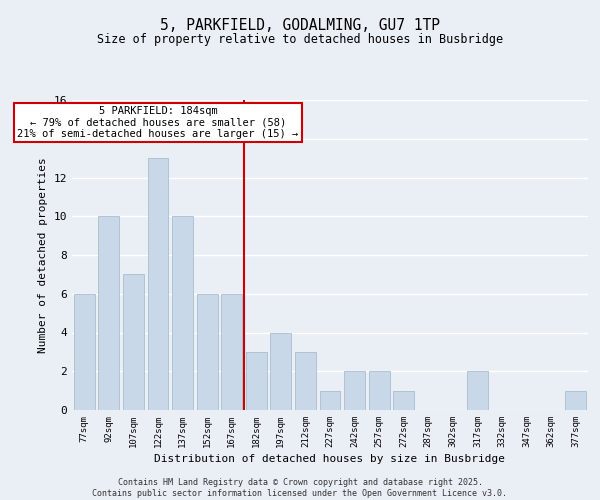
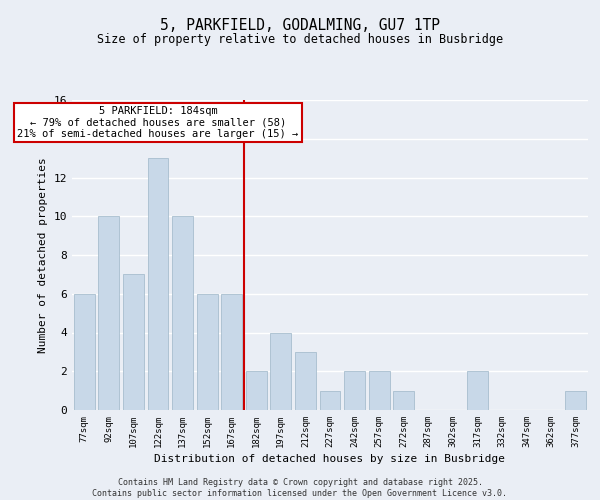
182sqm: 3 -> 2
